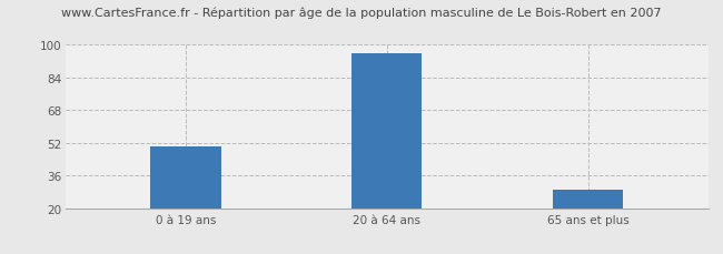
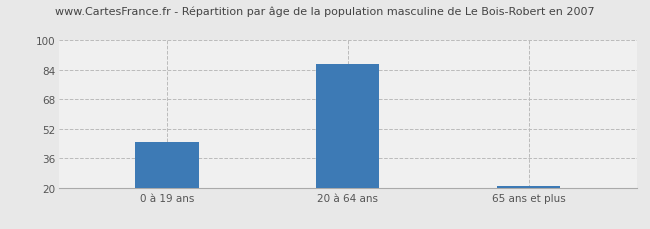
0 à 19 ans: 50 -> 45
20 à 64 ans: 96 -> 87
65 ans et plus: 29 -> 21
